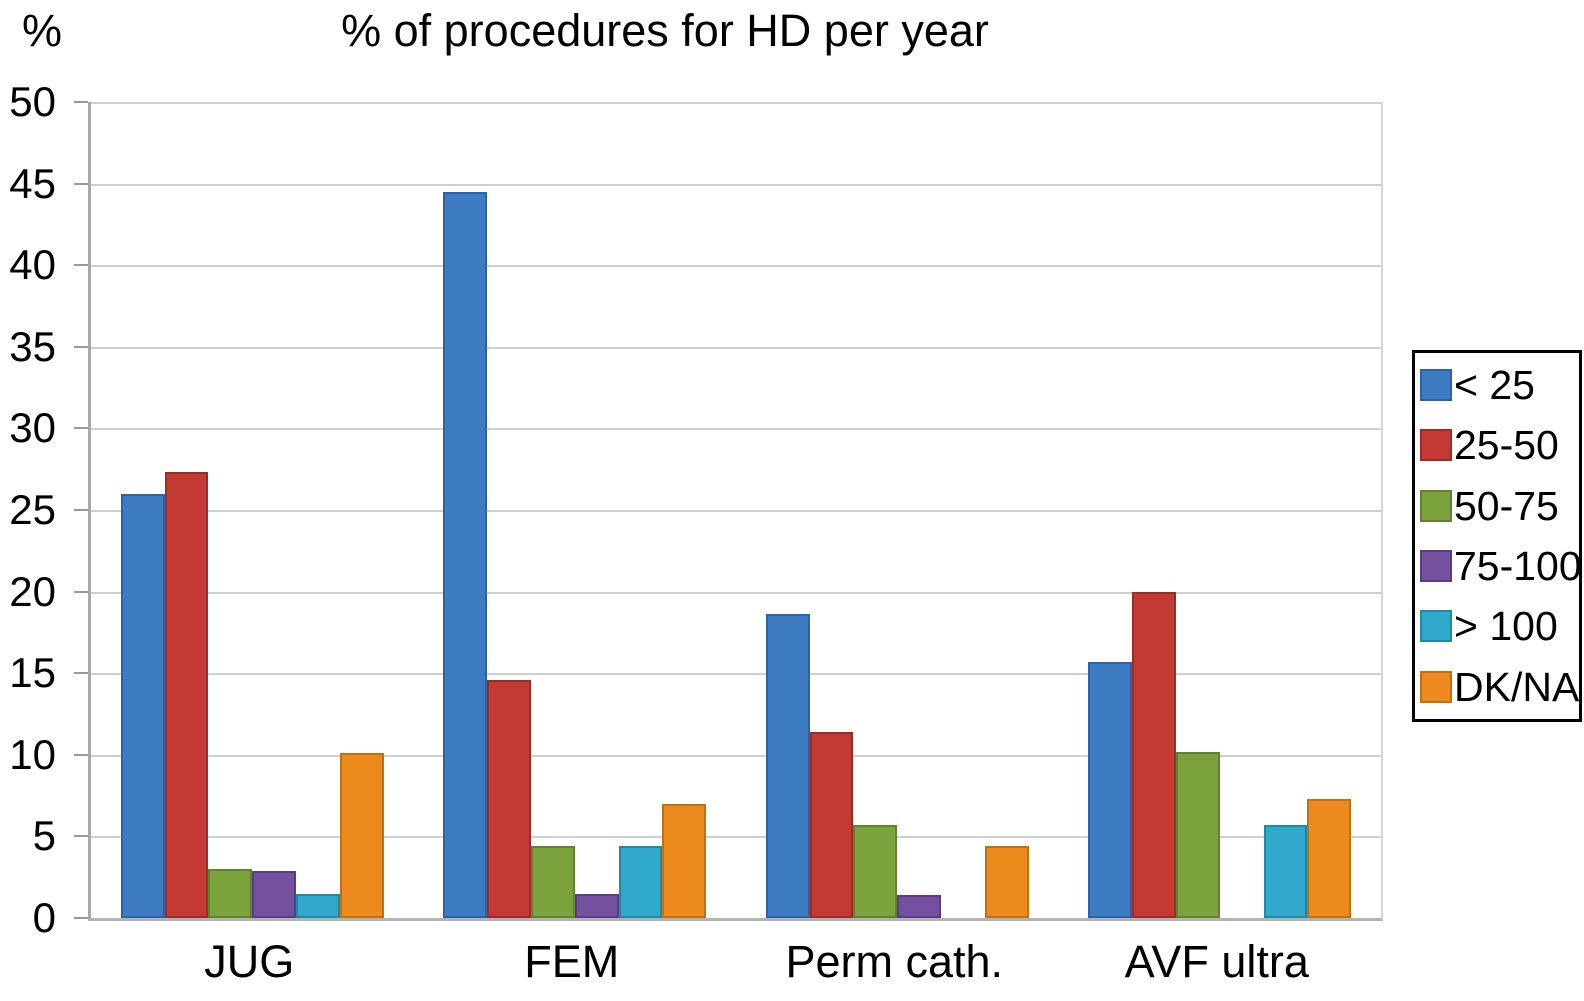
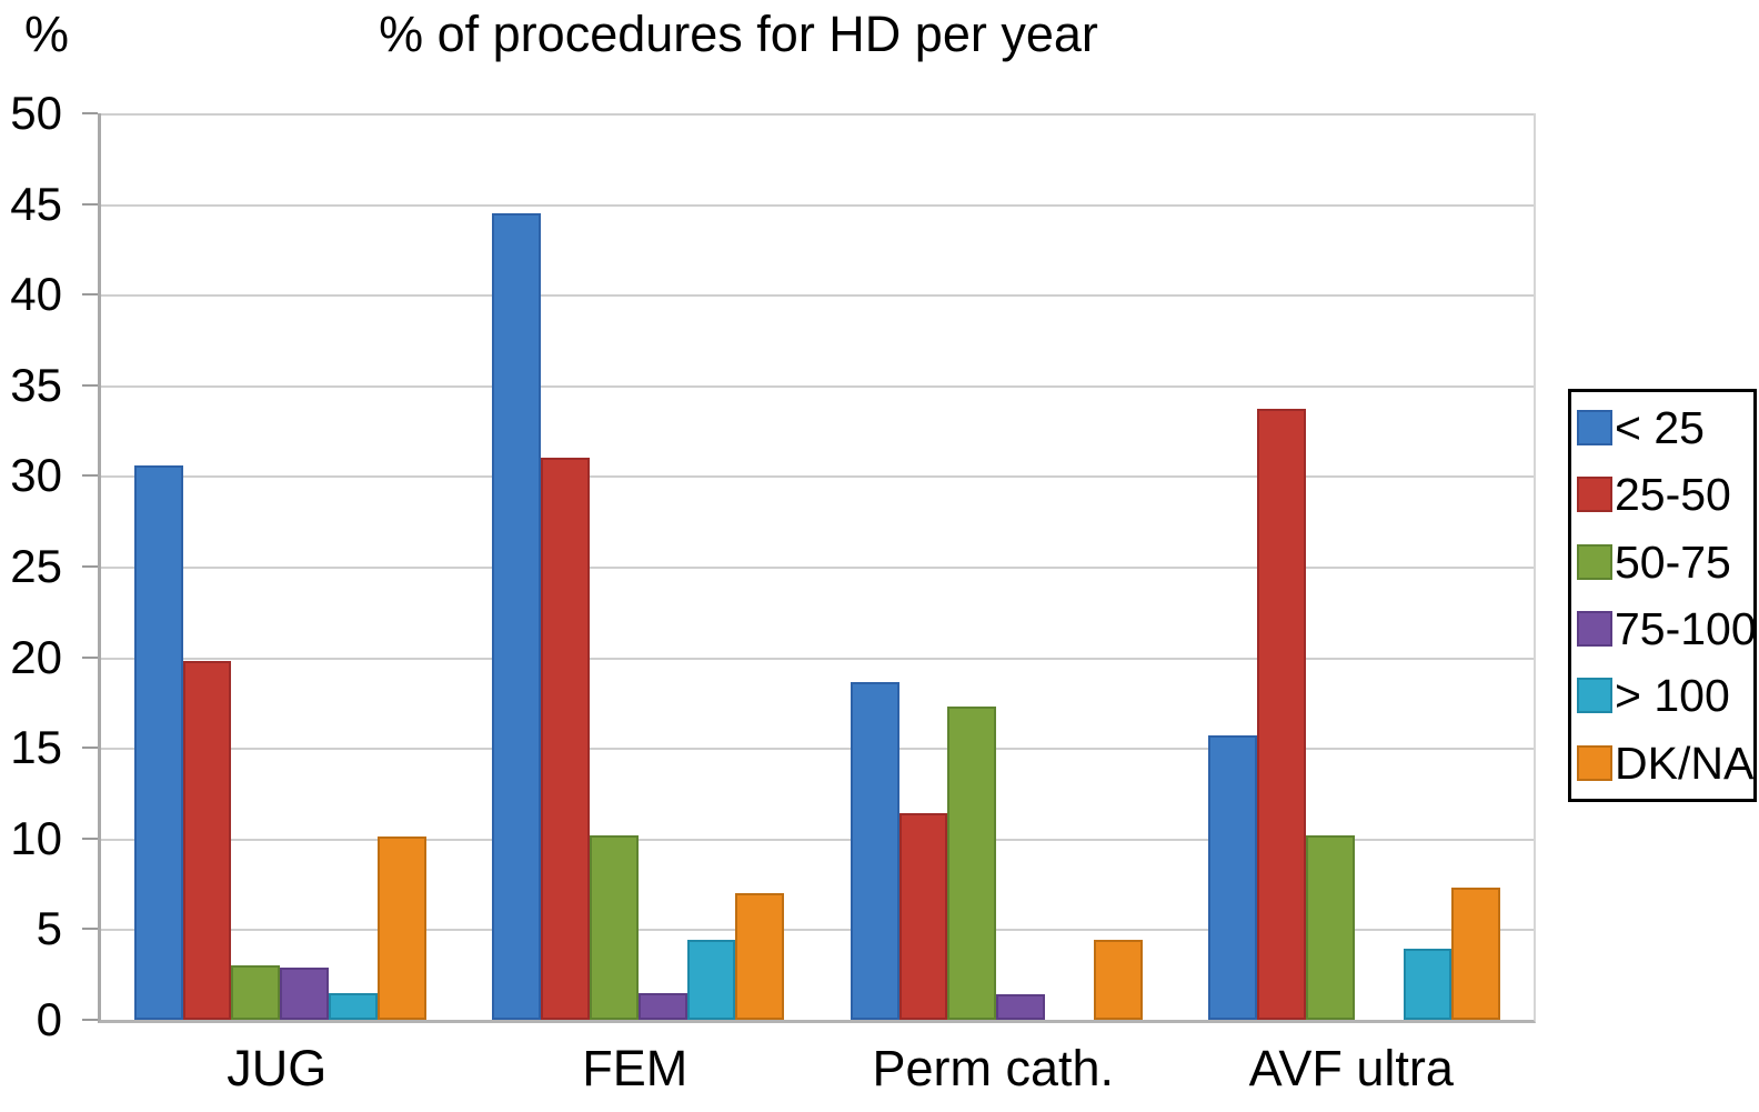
< 25/JUG: 26.0 -> 30.6
25-50/JUG: 27.3 -> 19.8
25-50/FEM: 14.6 -> 31.0
50-75/FEM: 4.4 -> 10.2
50-75/Perm cath.: 5.7 -> 17.3
25-50/AVF ultra: 20.0 -> 33.7
> 100/AVF ultra: 5.7 -> 3.9
